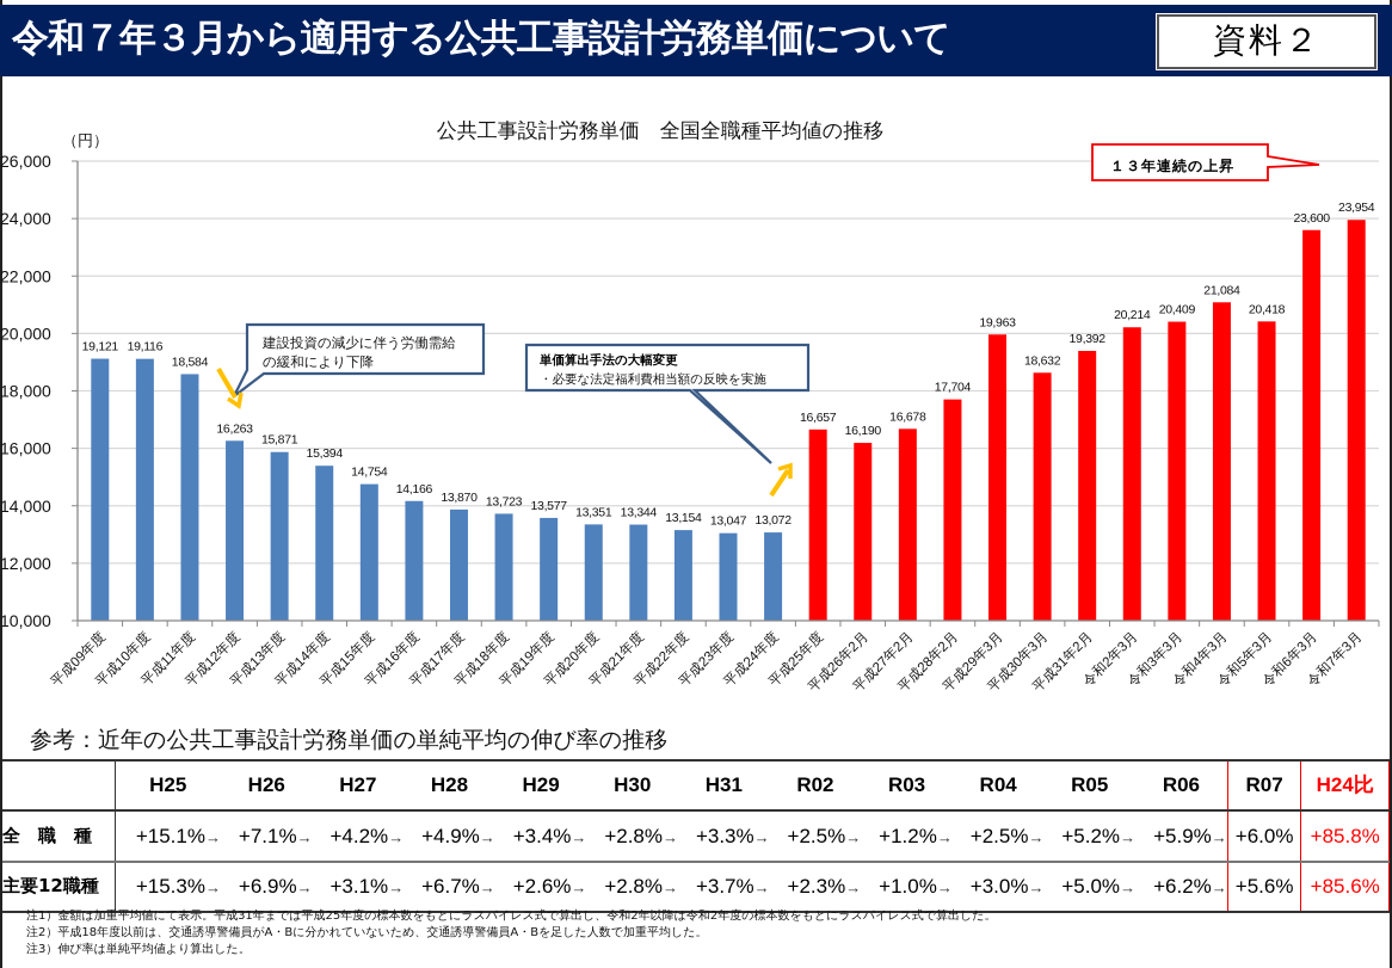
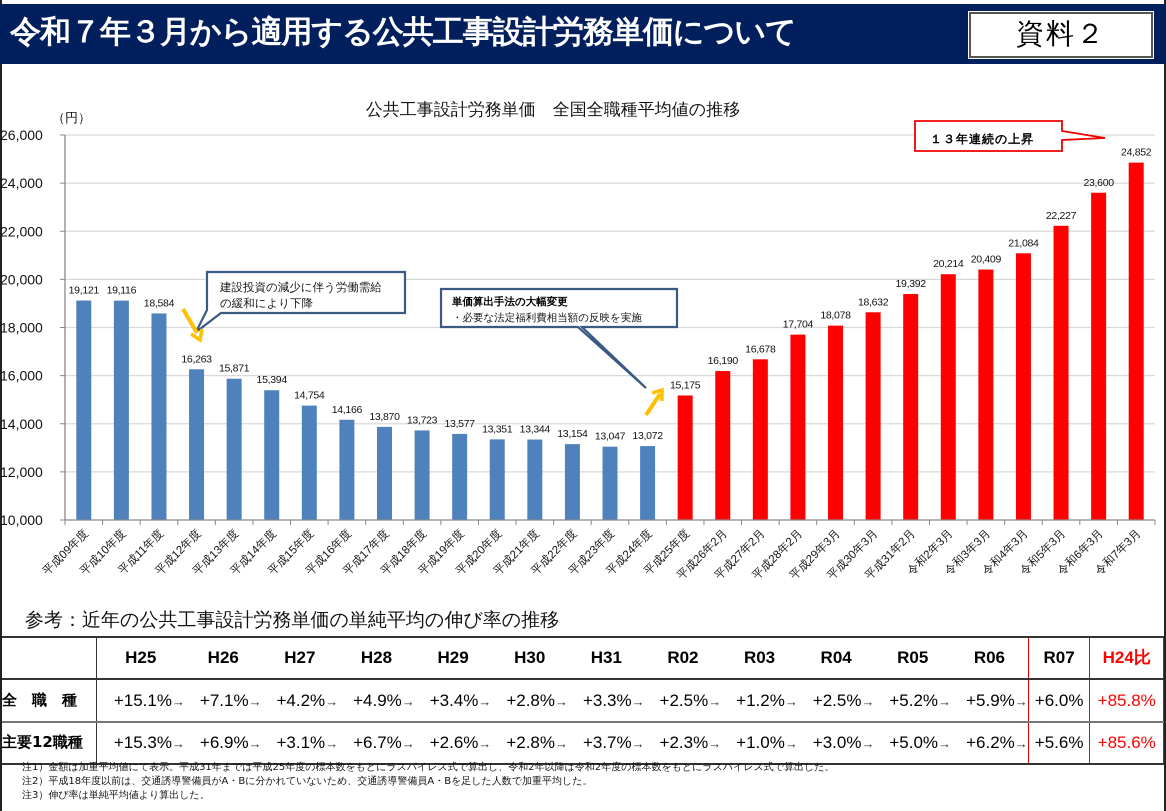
平成25年度: 16,657 -> 15,175
平成29年3月: 19,963 -> 18,078
令和5年3月: 20,418 -> 22,227
令和7年3月: 23,954 -> 24,852
